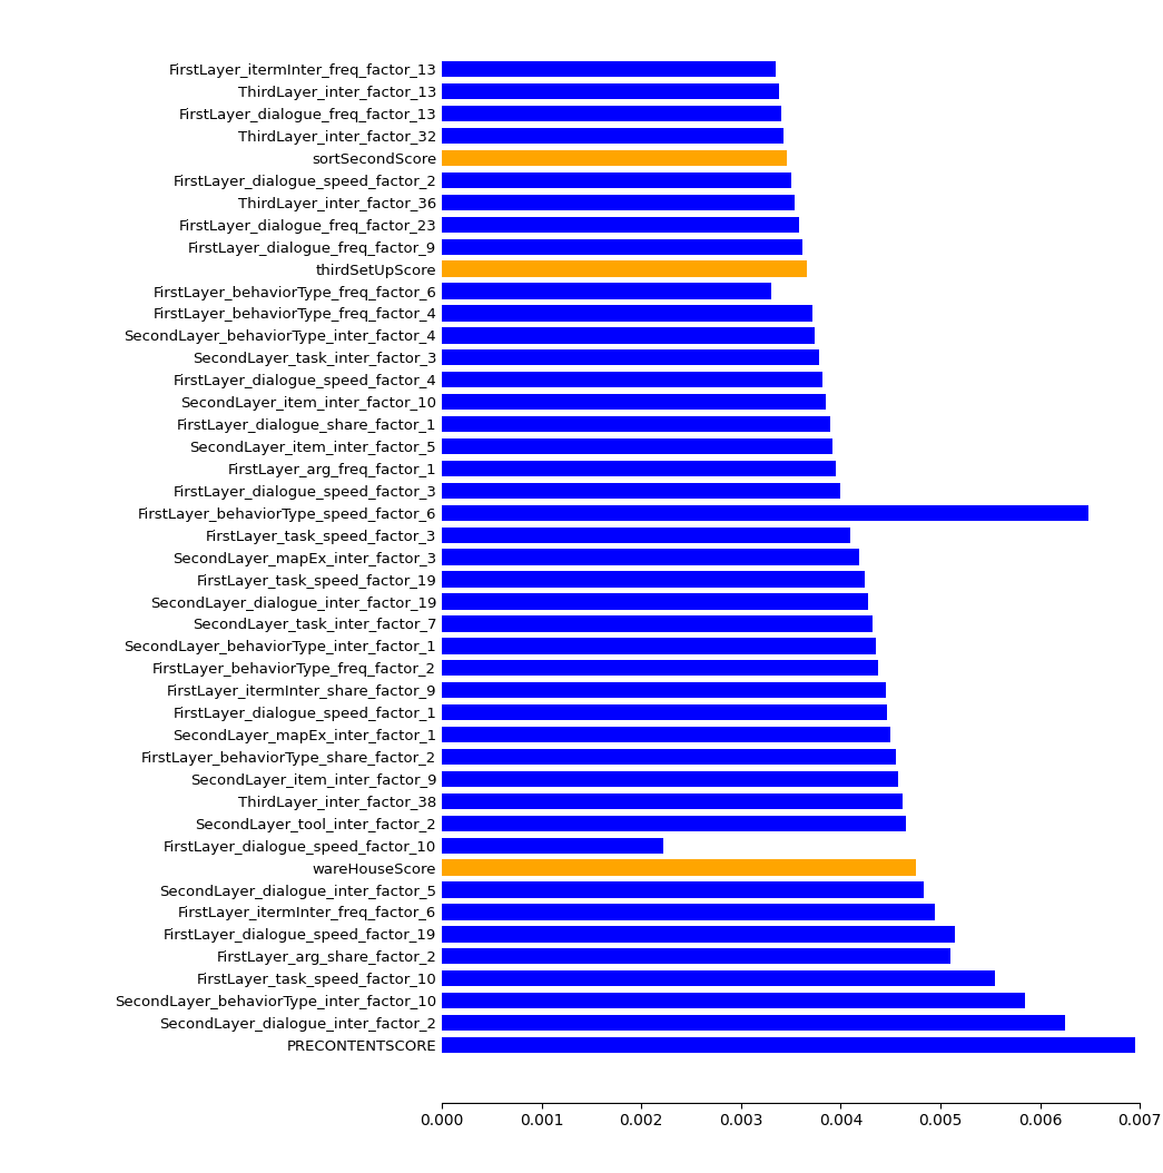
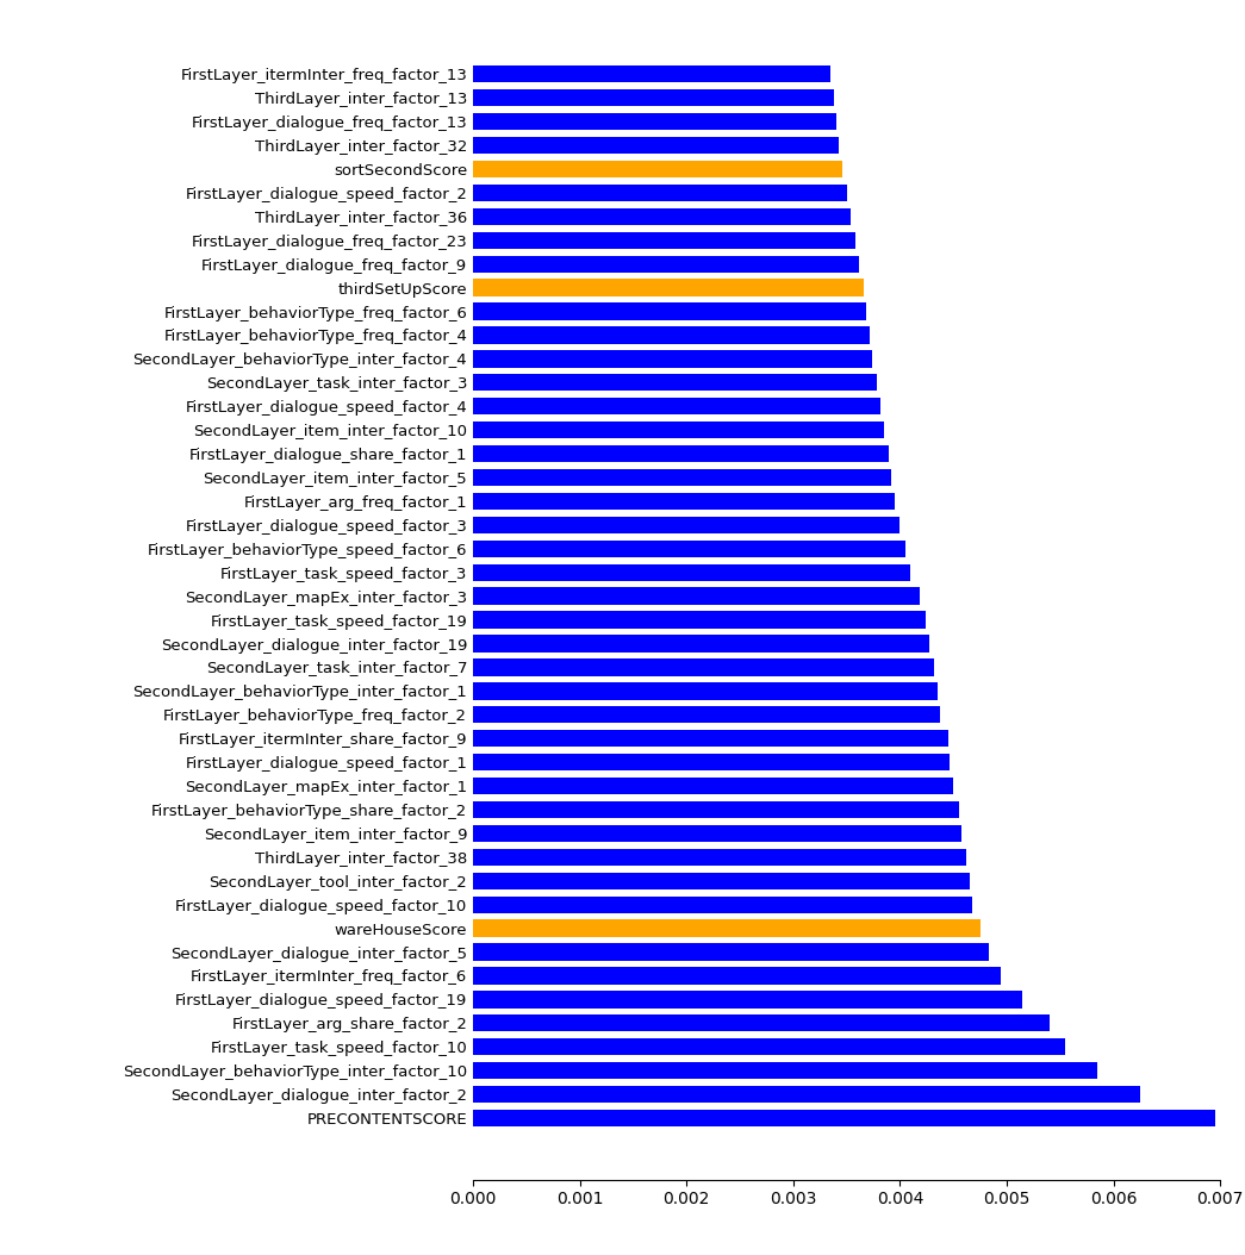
FirstLayer_behaviorType_freq_factor_6: 0.00330 -> 0.00368
FirstLayer_behaviorType_speed_factor_6: 0.00648 -> 0.00405
FirstLayer_dialogue_speed_factor_10: 0.00222 -> 0.00468
FirstLayer_arg_share_factor_2: 0.00510 -> 0.00540
